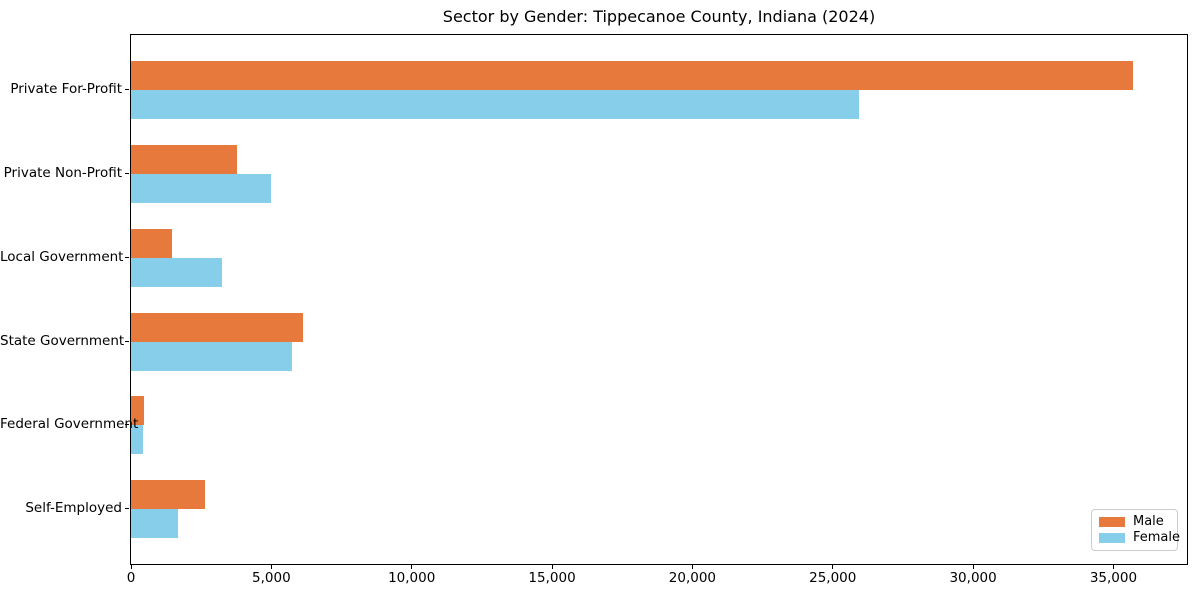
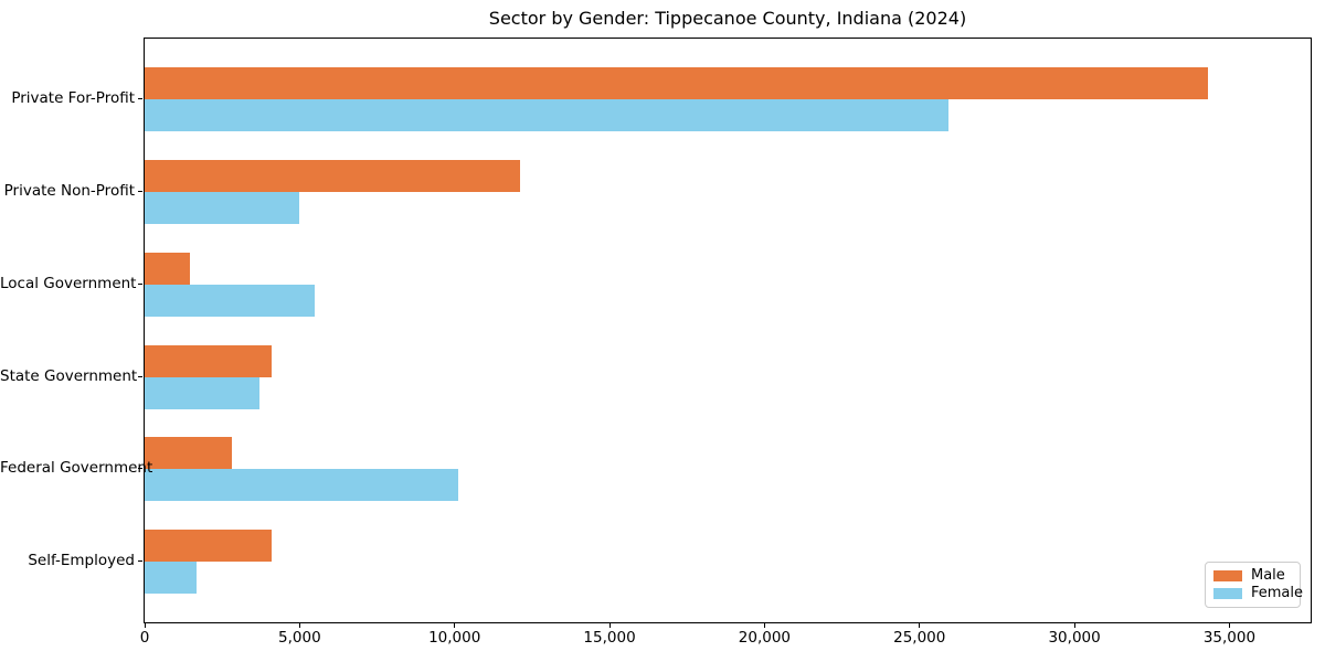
Male/Private For-Profit: 35700 -> 34300
Male/Private Non-Profit: 3800 -> 12100
Female/Local Government: 3200 -> 5500
Male/State Government: 6100 -> 4100
Female/State Government: 5800 -> 3700
Male/Federal Government: 500 -> 2800
Female/Federal Government: 400 -> 10100
Male/Self-Employed: 2600 -> 4100
